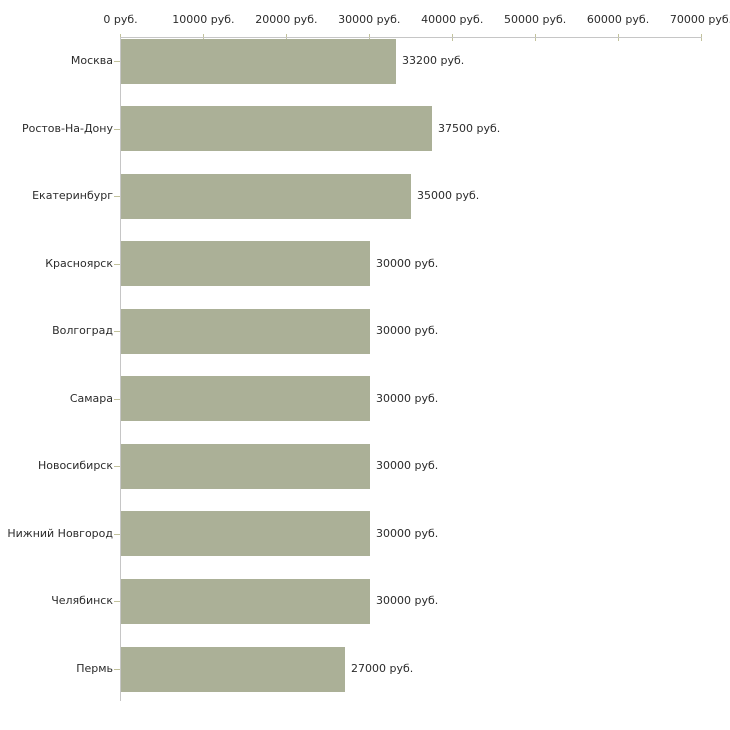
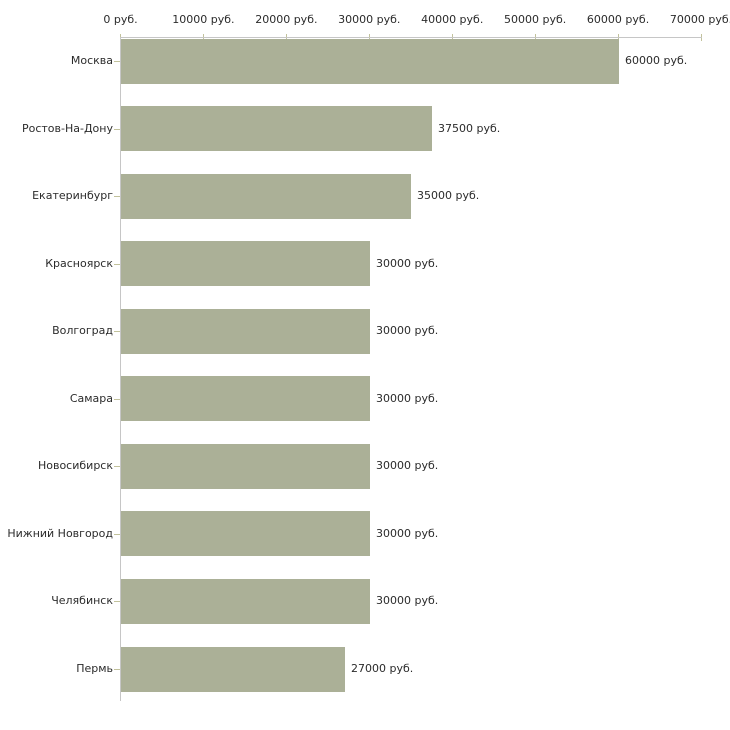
Москва: 33200 -> 60000
